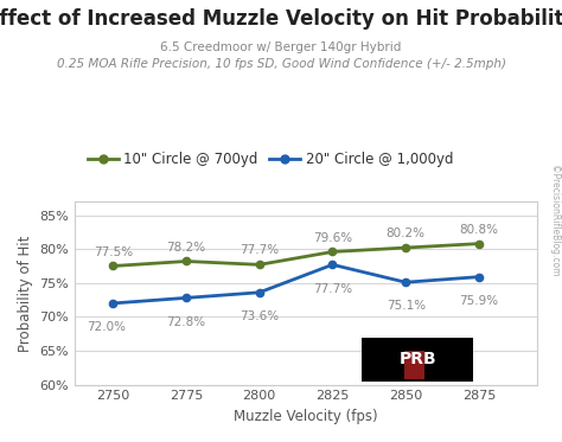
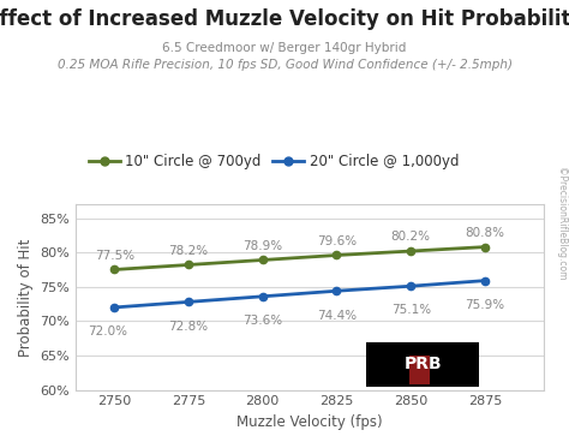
10" Circle @ 700yd/2800: 77.7% -> 78.9%
20" Circle @ 1,000yd/2825: 77.7% -> 74.4%
